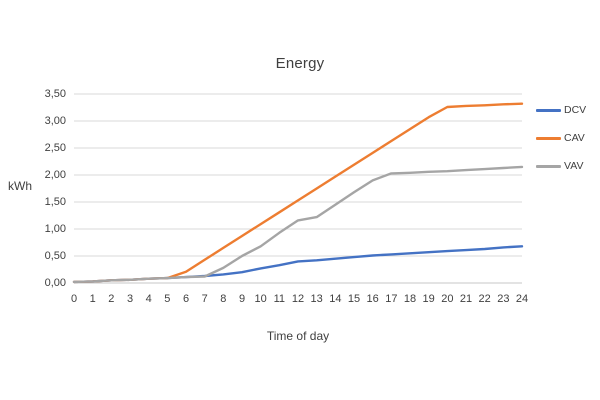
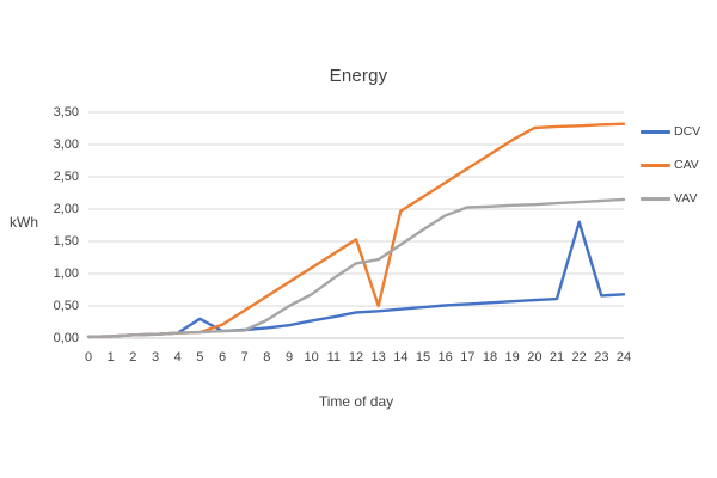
DCV/5: 0,1 -> 0,3
CAV/13: 1,8 -> 0,5
DCV/22: 0,6 -> 1,8
